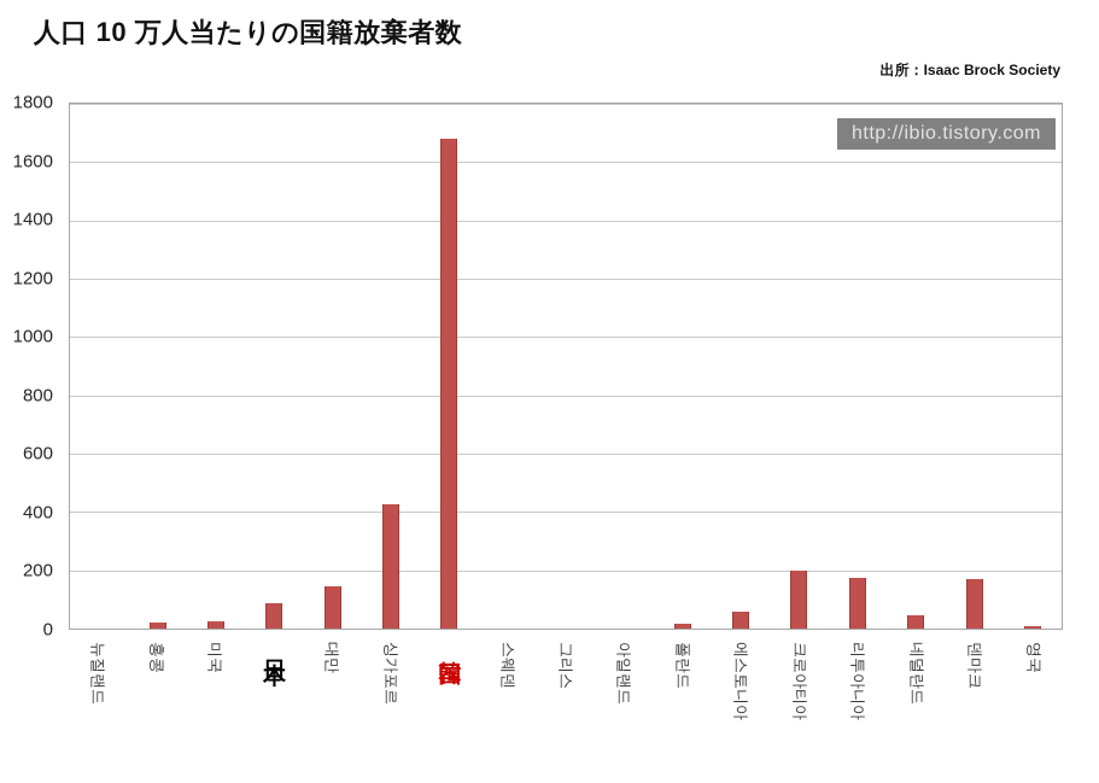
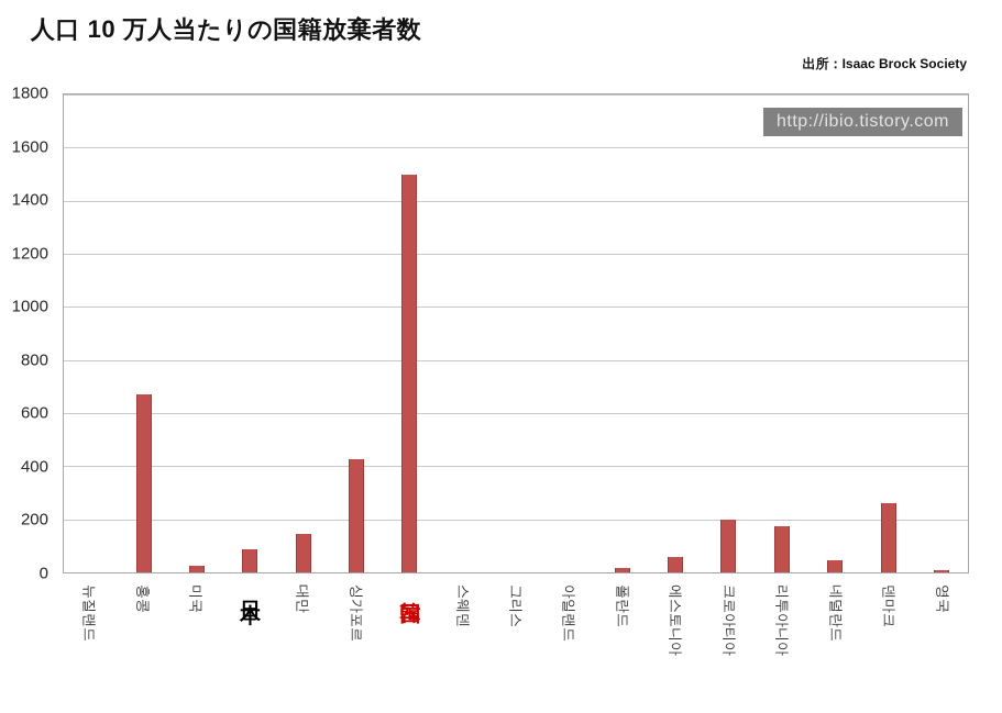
홍콩: 20 -> 670
韓国: 1680 -> 1500
덴마크: 170 -> 260
